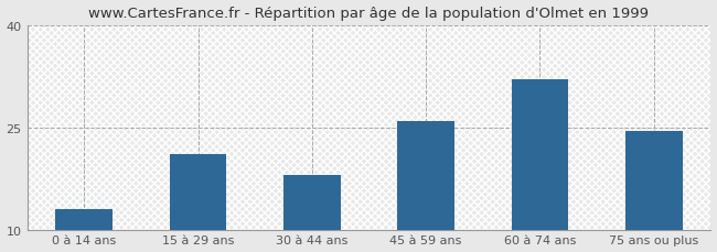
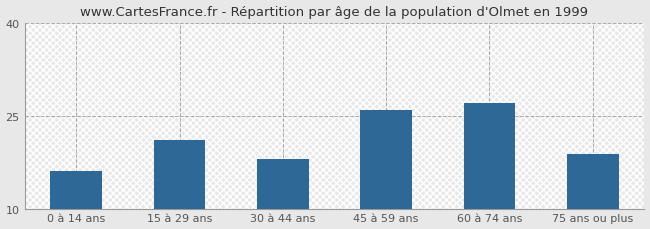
0 à 14 ans: 13.0 -> 16.0
60 à 74 ans: 32.0 -> 27.0
75 ans ou plus: 24.5 -> 18.8
